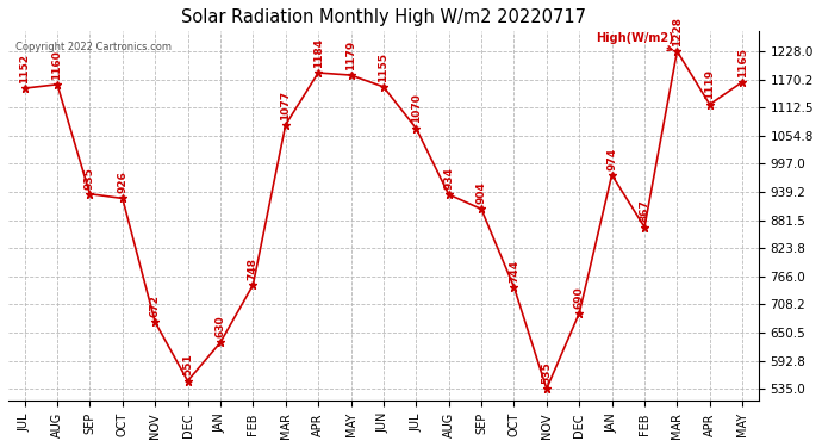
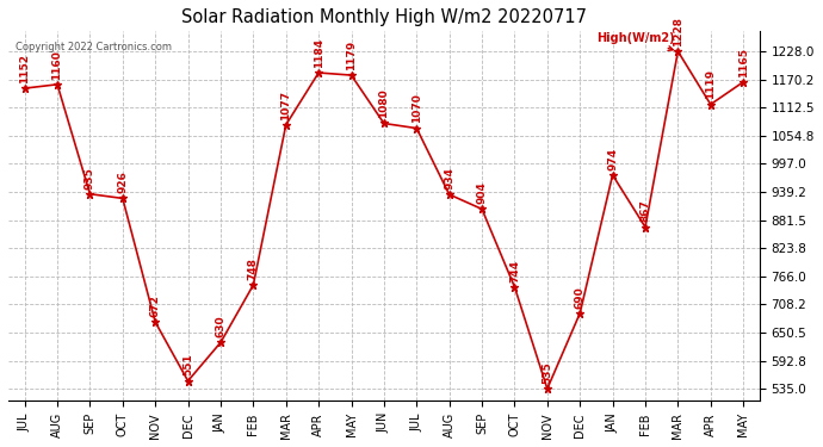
JUN: 1155 -> 1080
